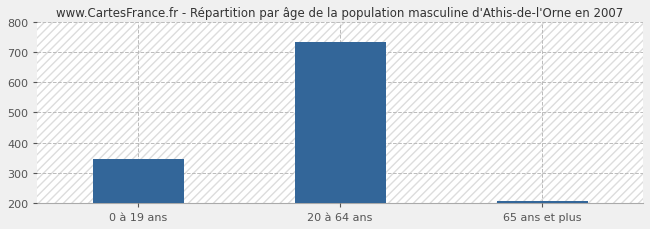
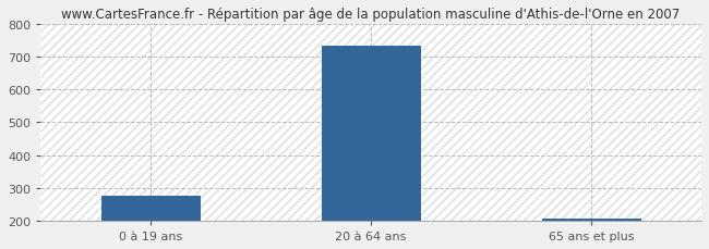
0 à 19 ans: 344 -> 275
